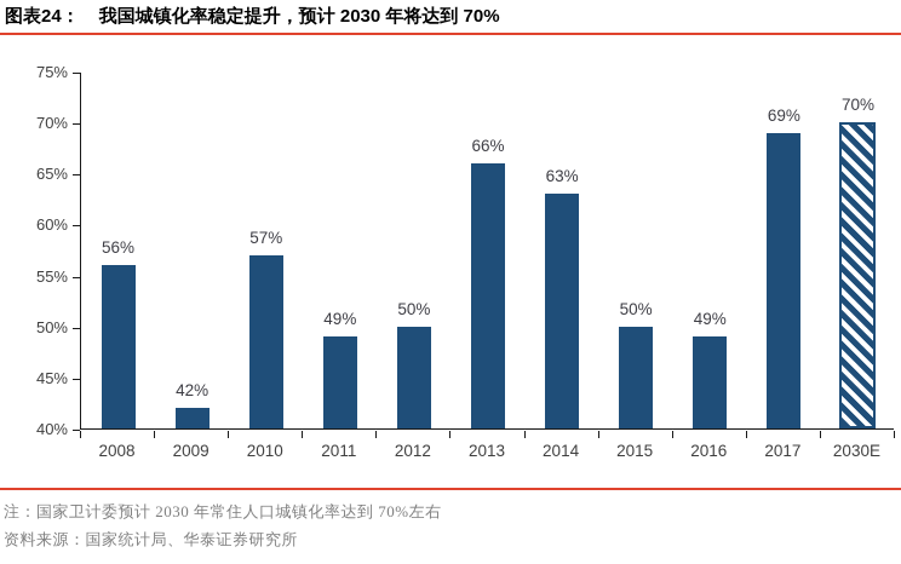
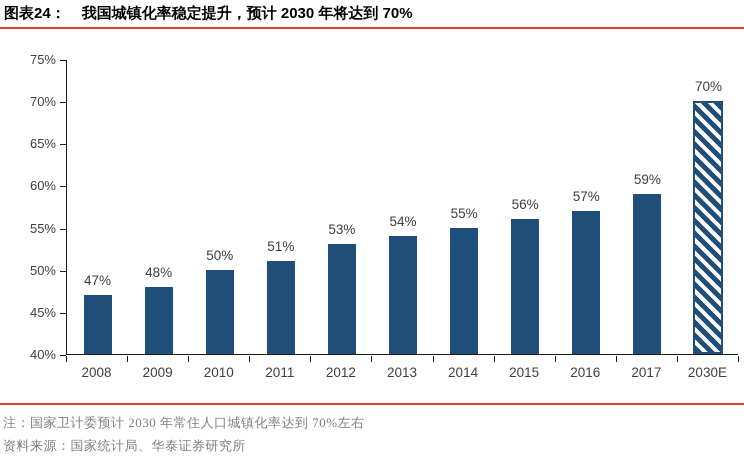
2008: 56% -> 47%
2009: 42% -> 48%
2010: 57% -> 50%
2011: 49% -> 51%
2012: 50% -> 53%
2013: 66% -> 54%
2014: 63% -> 55%
2015: 50% -> 56%
2016: 49% -> 57%
2017: 69% -> 59%
